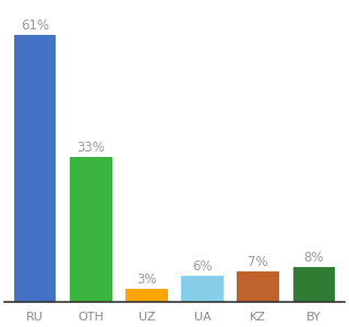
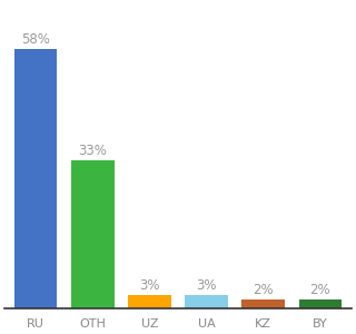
RU: 61% -> 58%
UA: 6% -> 3%
KZ: 7% -> 2%
BY: 8% -> 2%
